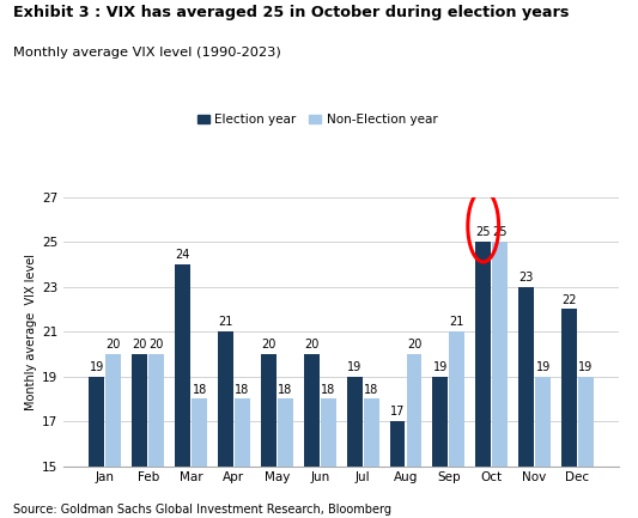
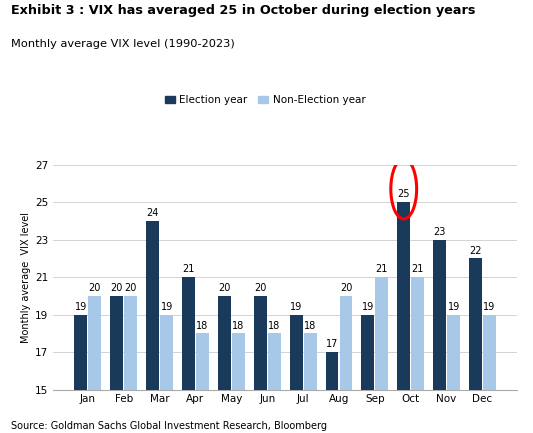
Non-Election year/Mar: 18 -> 19
Non-Election year/Oct: 25 -> 21
